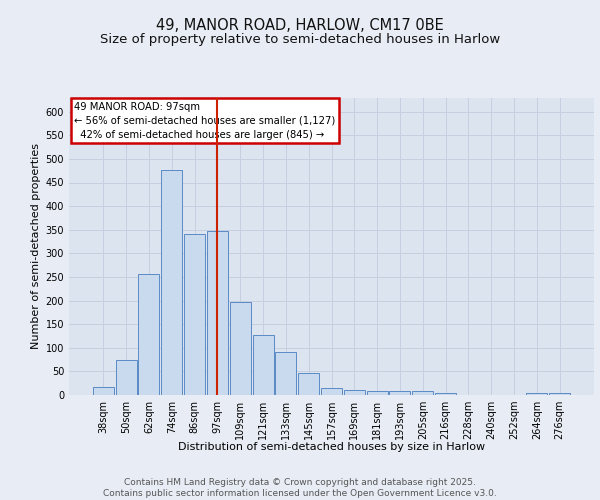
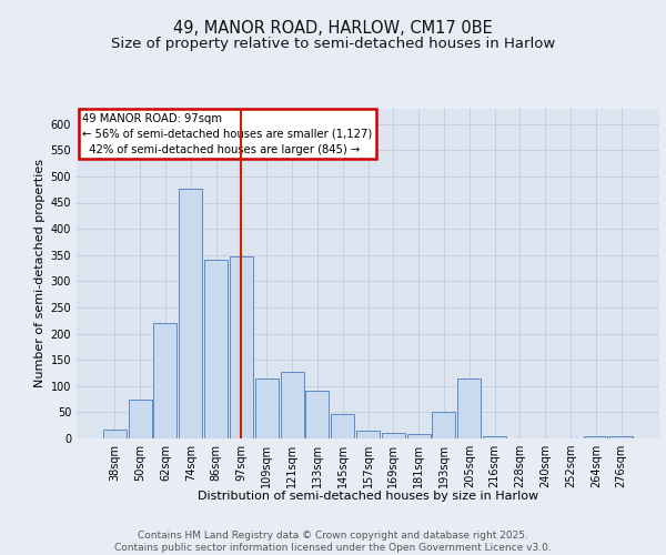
62sqm: 256 -> 220
109sqm: 197 -> 115
193sqm: 8 -> 50
205sqm: 8 -> 115
